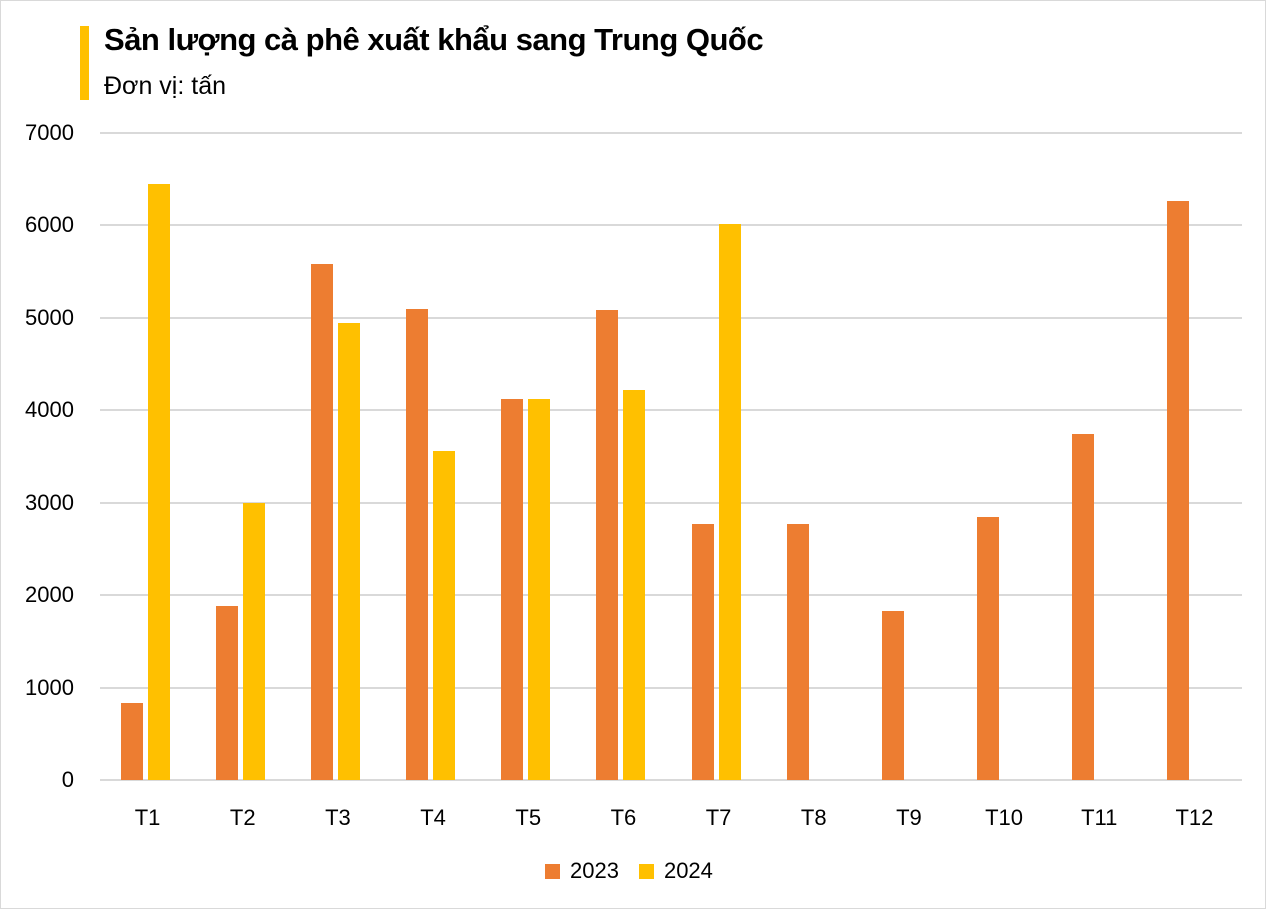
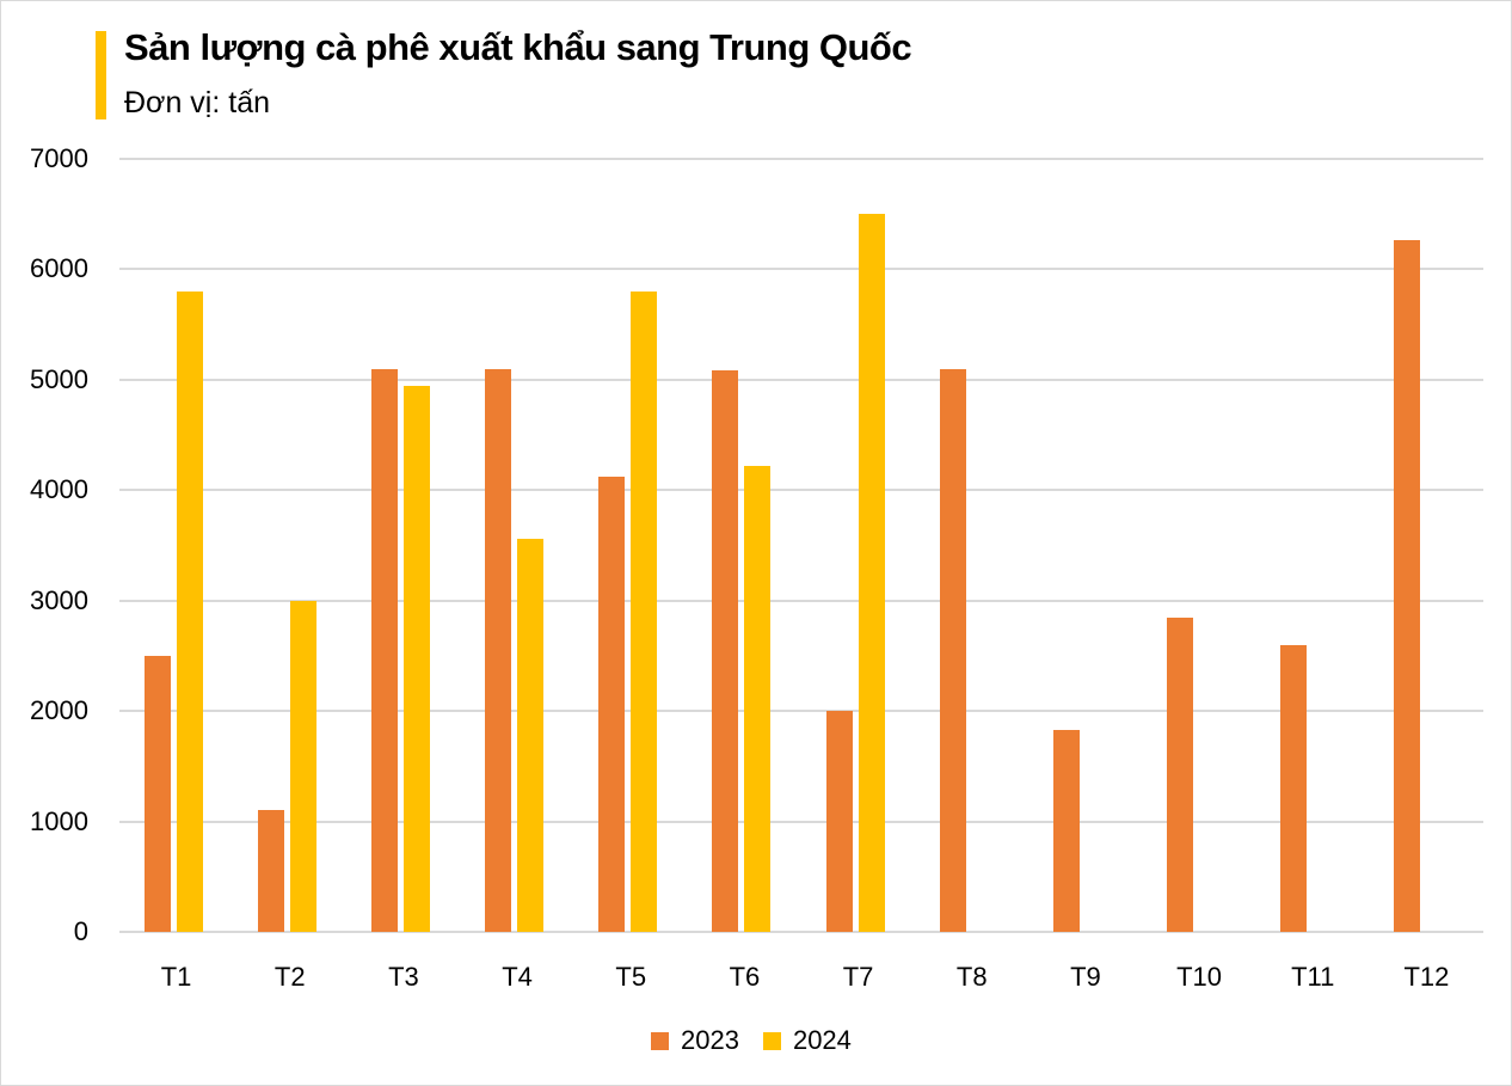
2023/T1: 800 -> 2500
2024/T1: 6400 -> 5800
2023/T2: 1900 -> 1100
2023/T3: 5600 -> 5100
2024/T5: 4100 -> 5800
2023/T7: 2800 -> 2000
2024/T7: 6000 -> 6500
2023/T8: 2800 -> 5100
2023/T11: 3700 -> 2600
